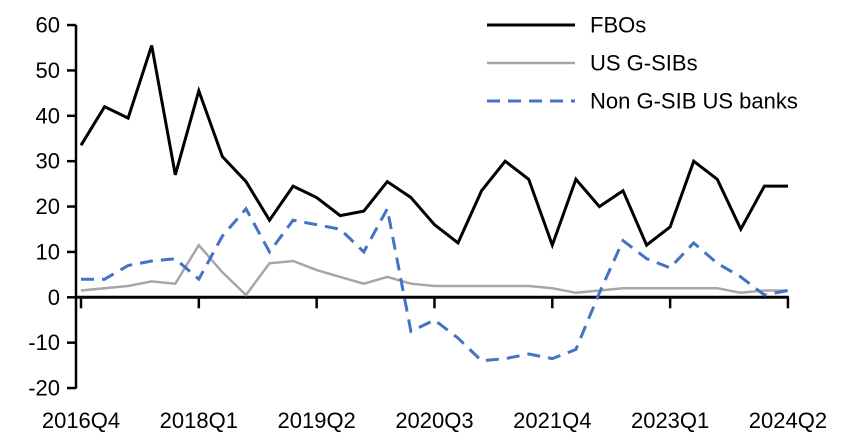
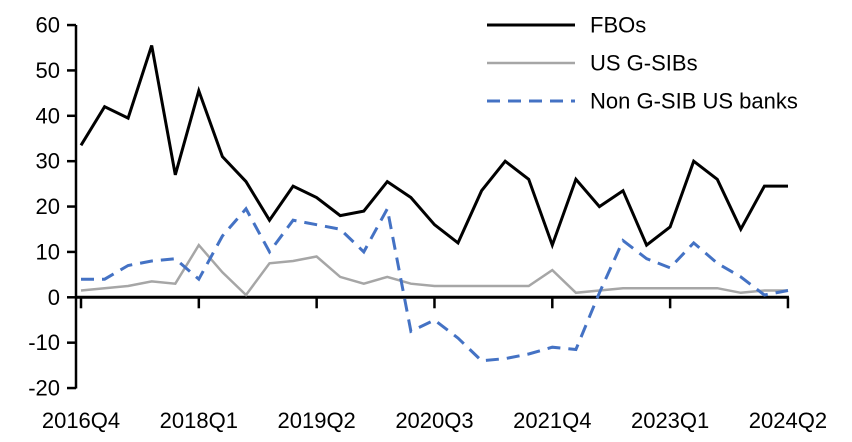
US G-SIBs/2019Q2: 6 -> 9
US G-SIBs/2021Q4: 2 -> 6
Non G-SIB US banks/2021Q4: -14 -> -11
